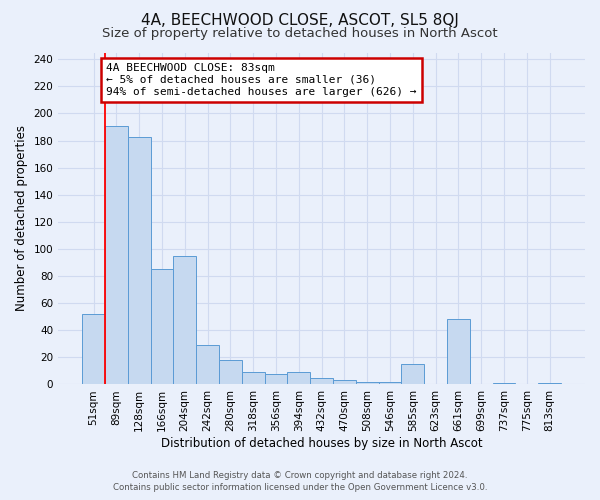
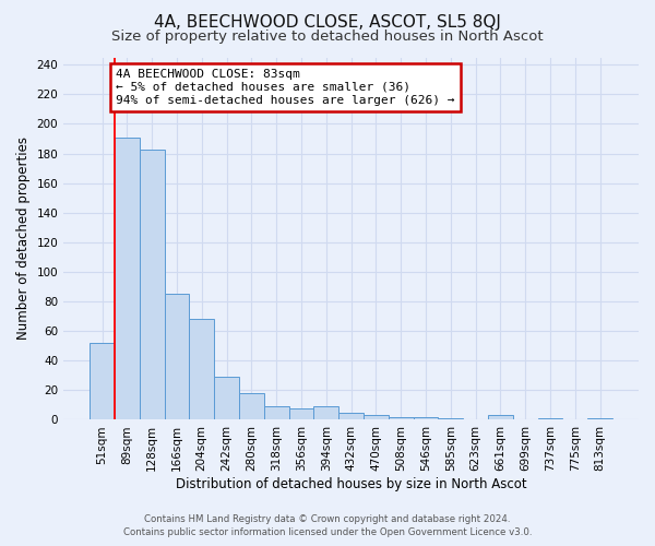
204sqm: 95 -> 68
585sqm: 15 -> 1
661sqm: 48 -> 3
